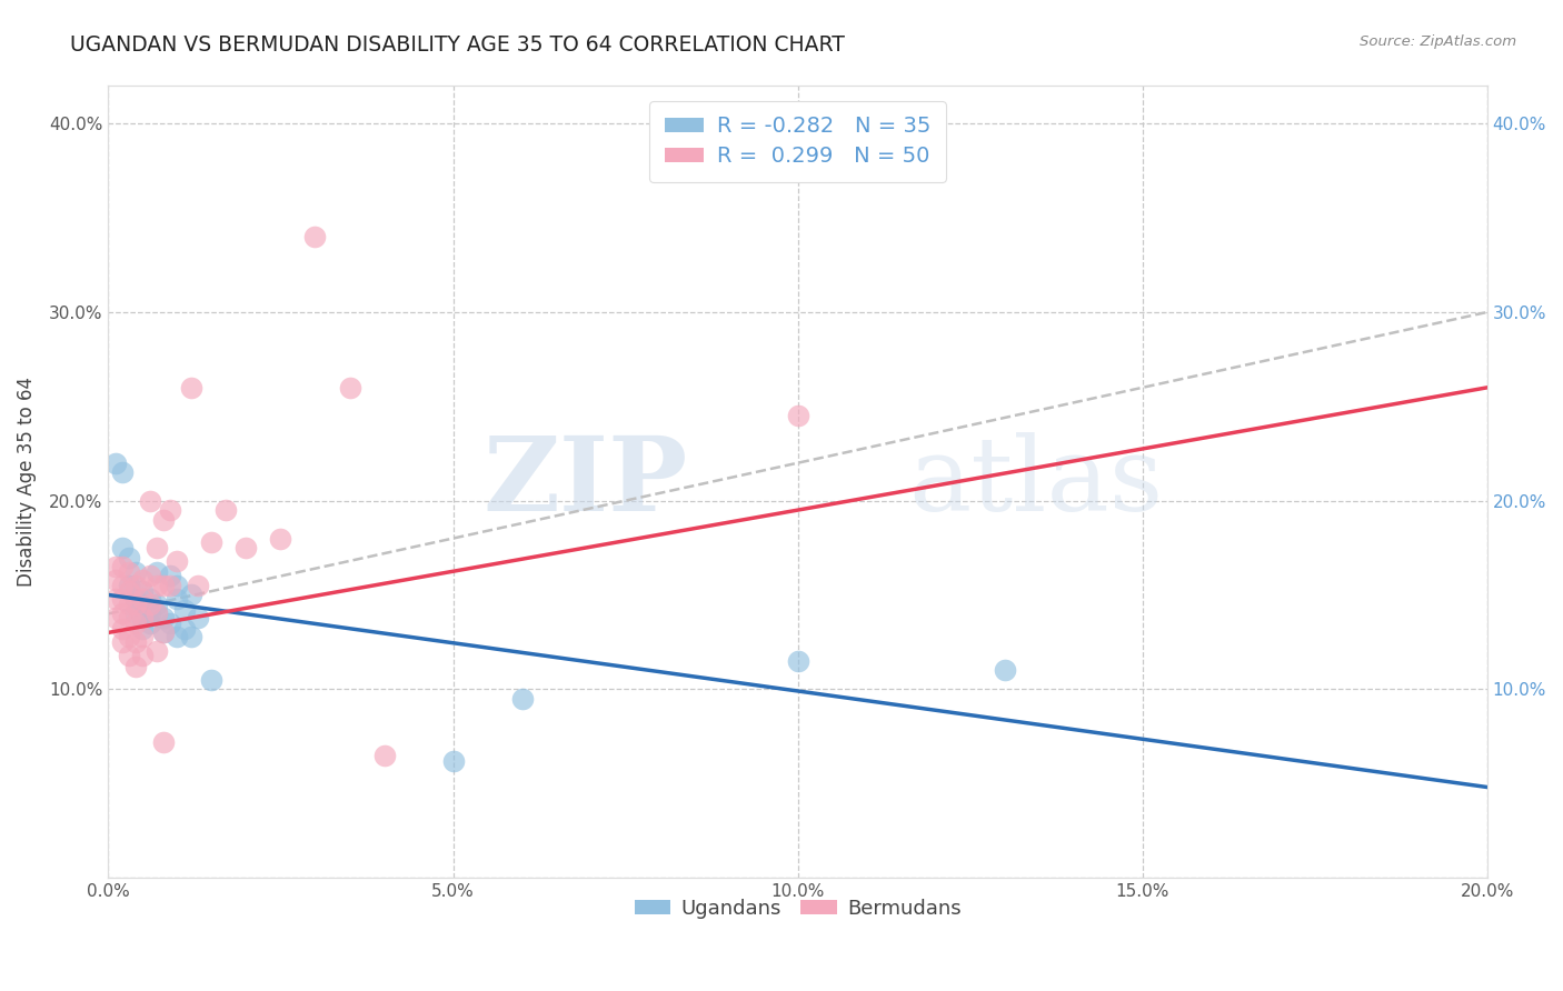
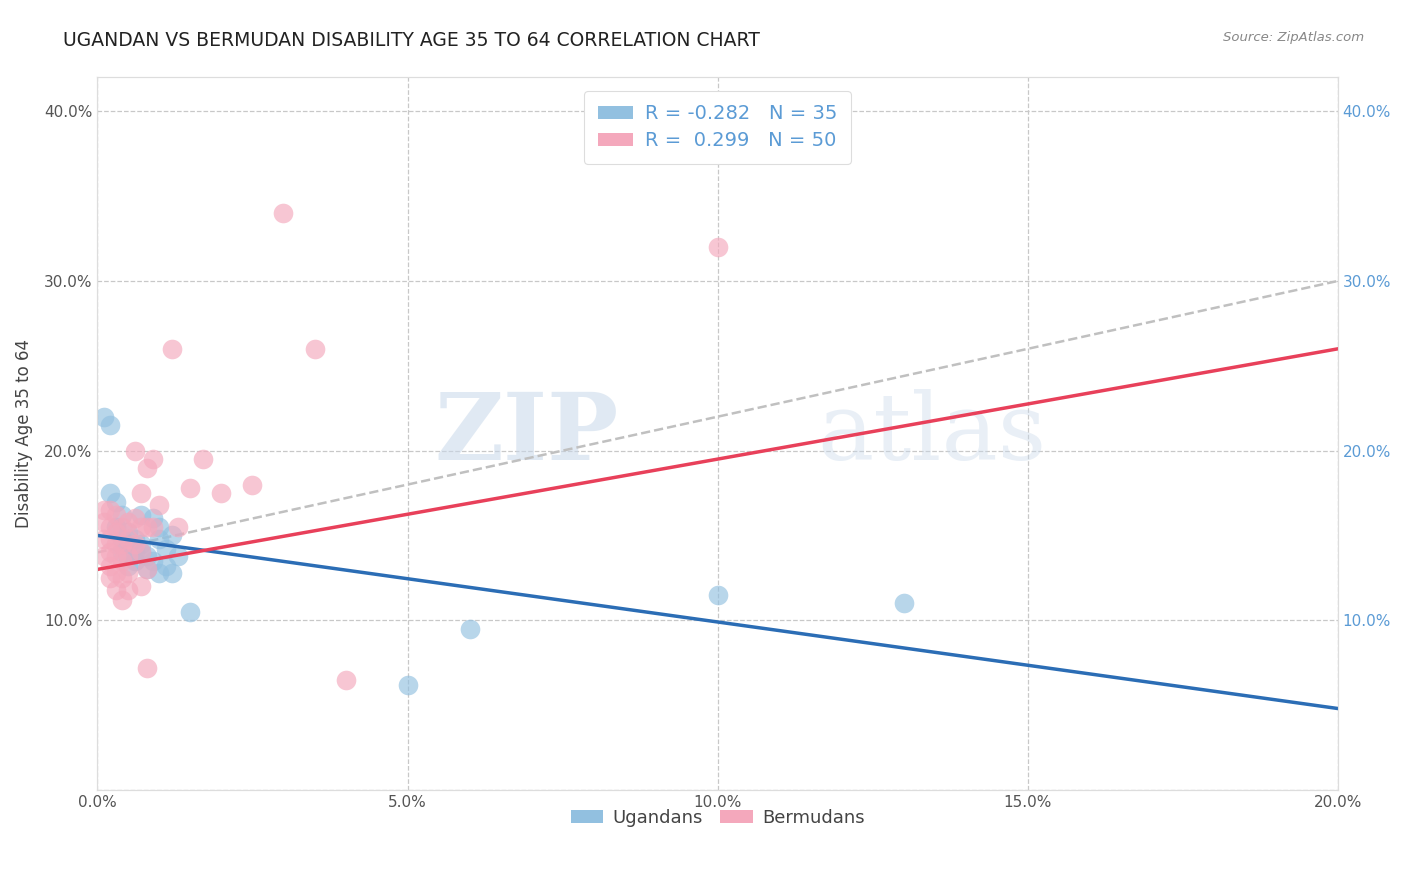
Bermudans/10.0%: 24.5% -> 32.0%
